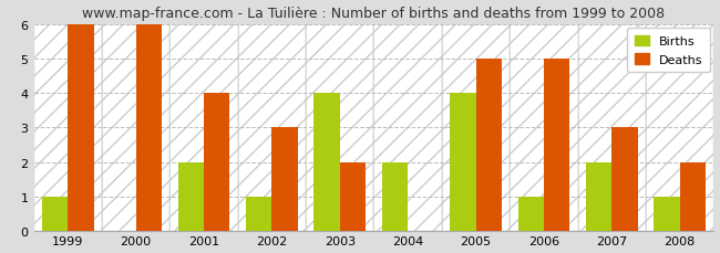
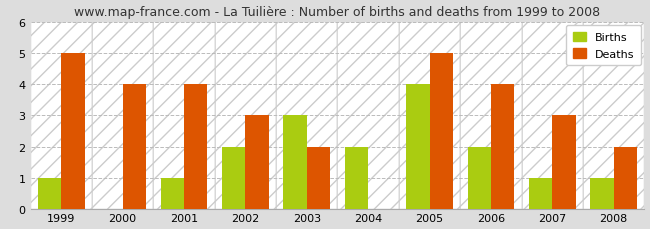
Deaths/1999: 6 -> 5
Deaths/2000: 6 -> 4
Births/2001: 2 -> 1
Births/2002: 1 -> 2
Births/2003: 4 -> 3
Births/2006: 1 -> 2
Deaths/2006: 5 -> 4
Births/2007: 2 -> 1
